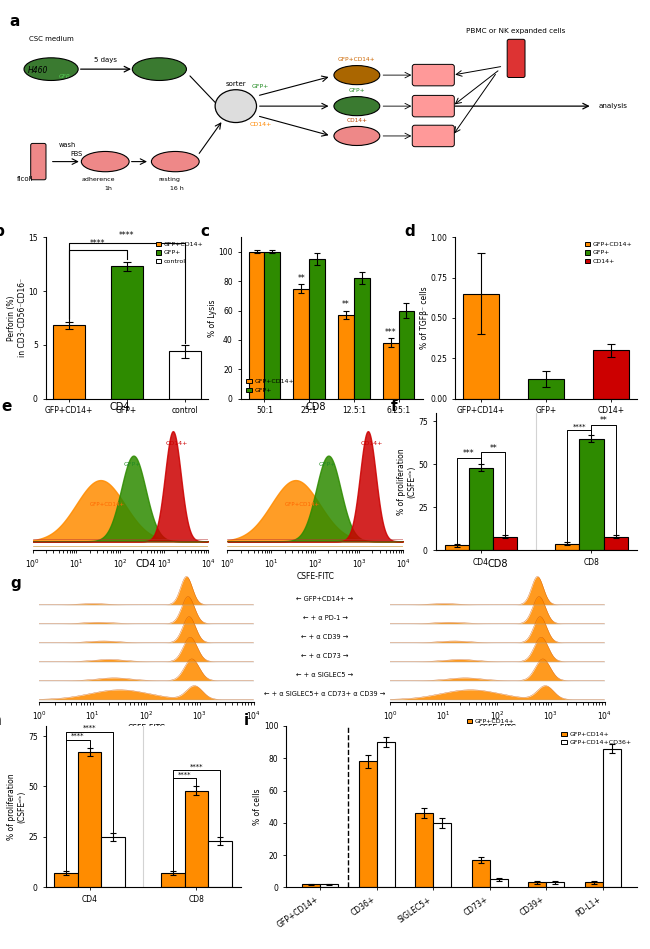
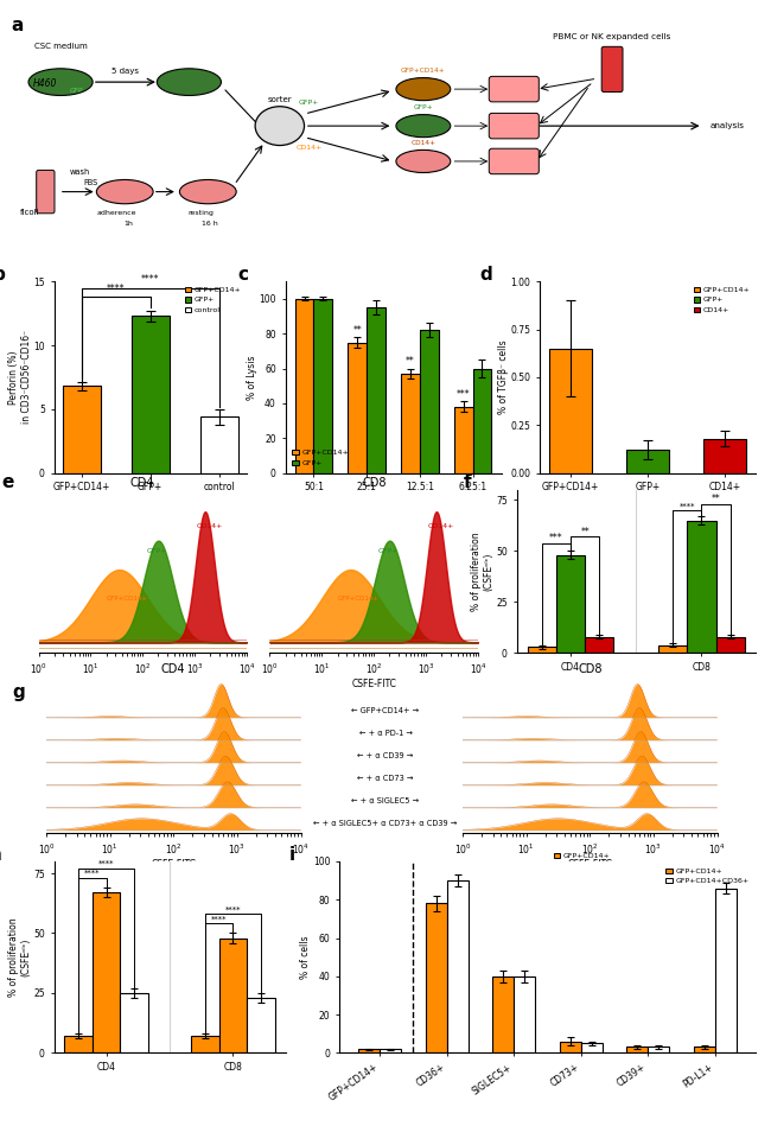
CD14+: 0.30 -> 0.18
GFP+CD14+/SIGLEC5+: 46 -> 40
GFP+CD14+/CD73+: 17 -> 6
